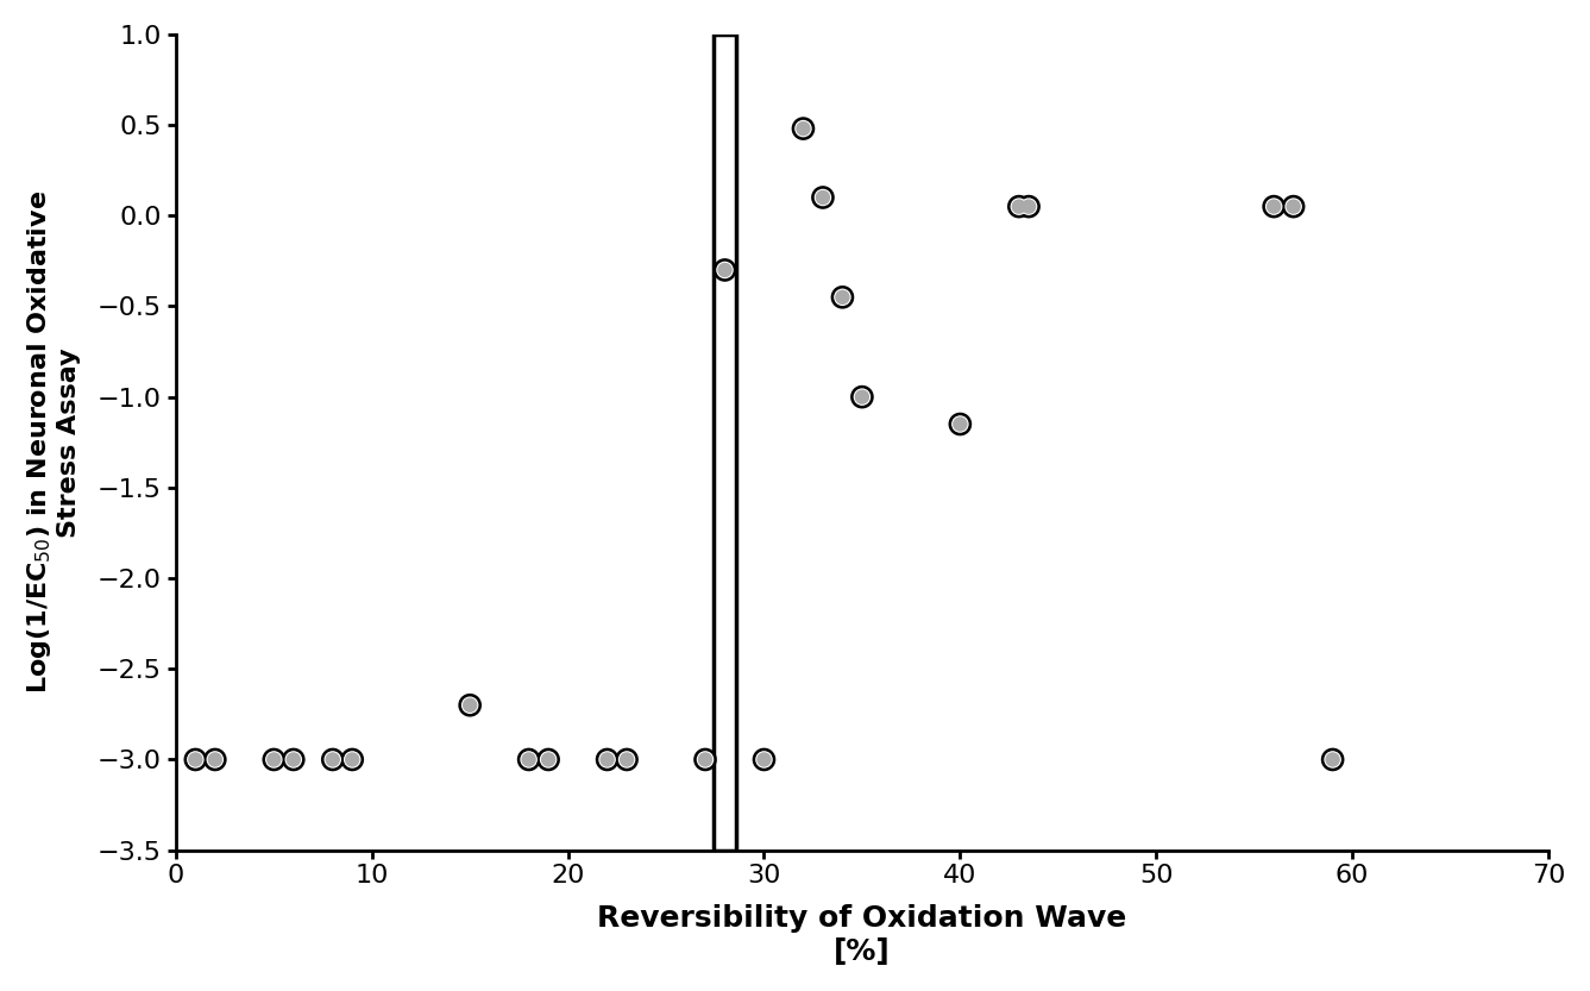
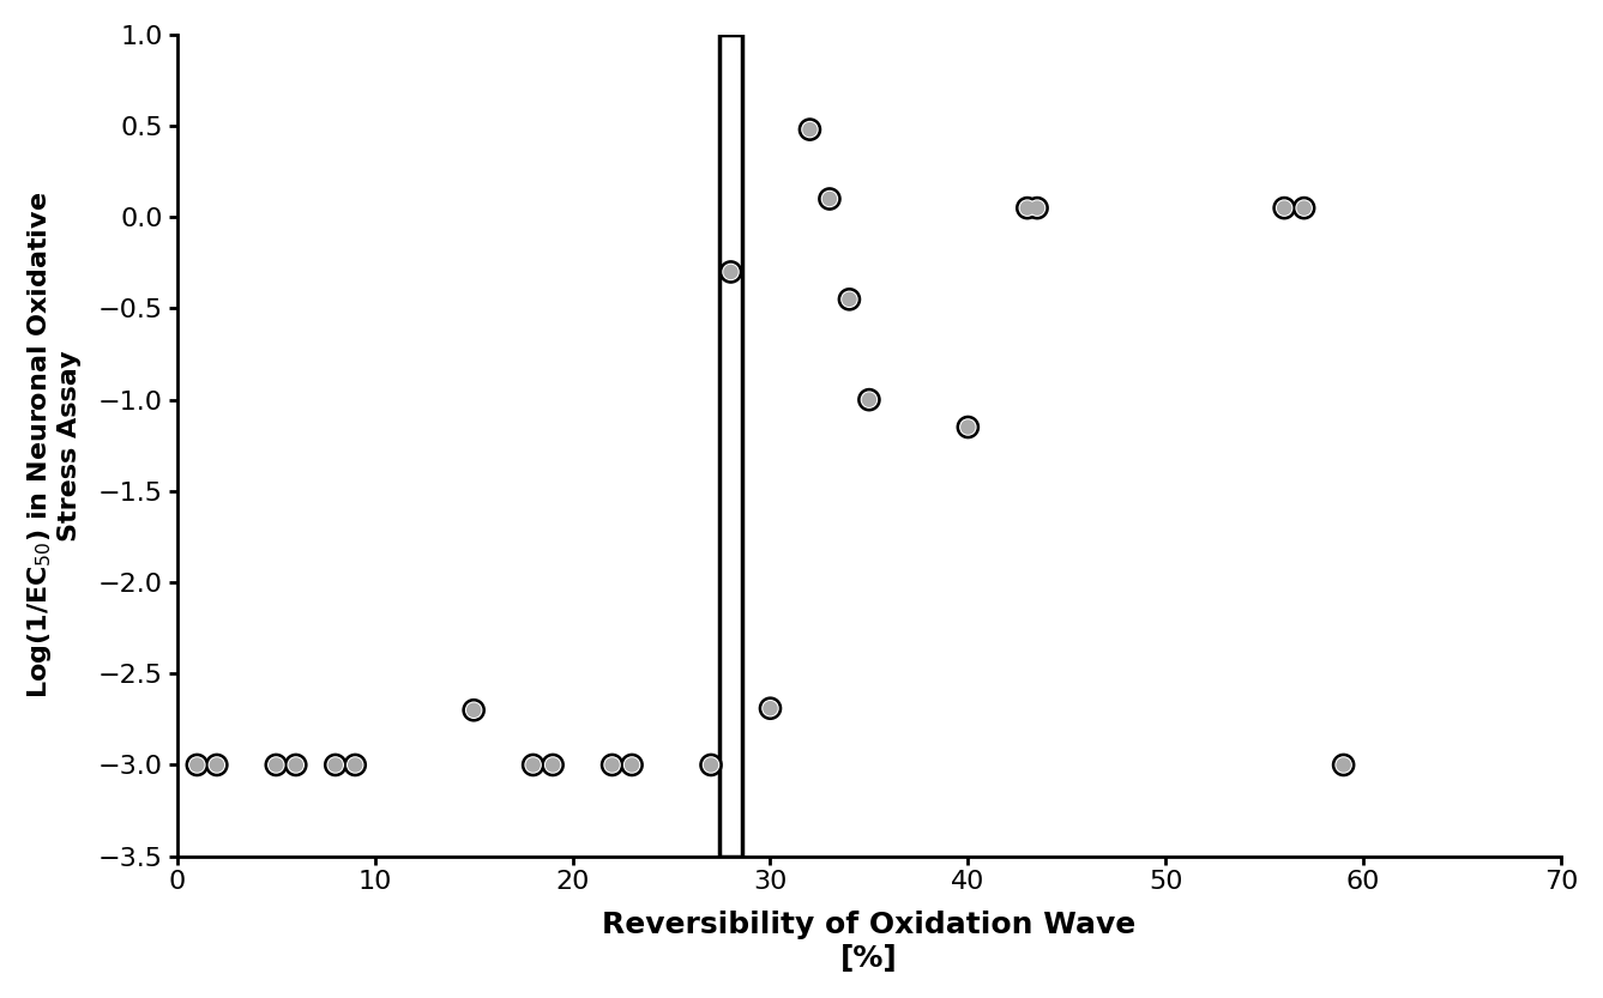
30: -3.00 -> -2.69
